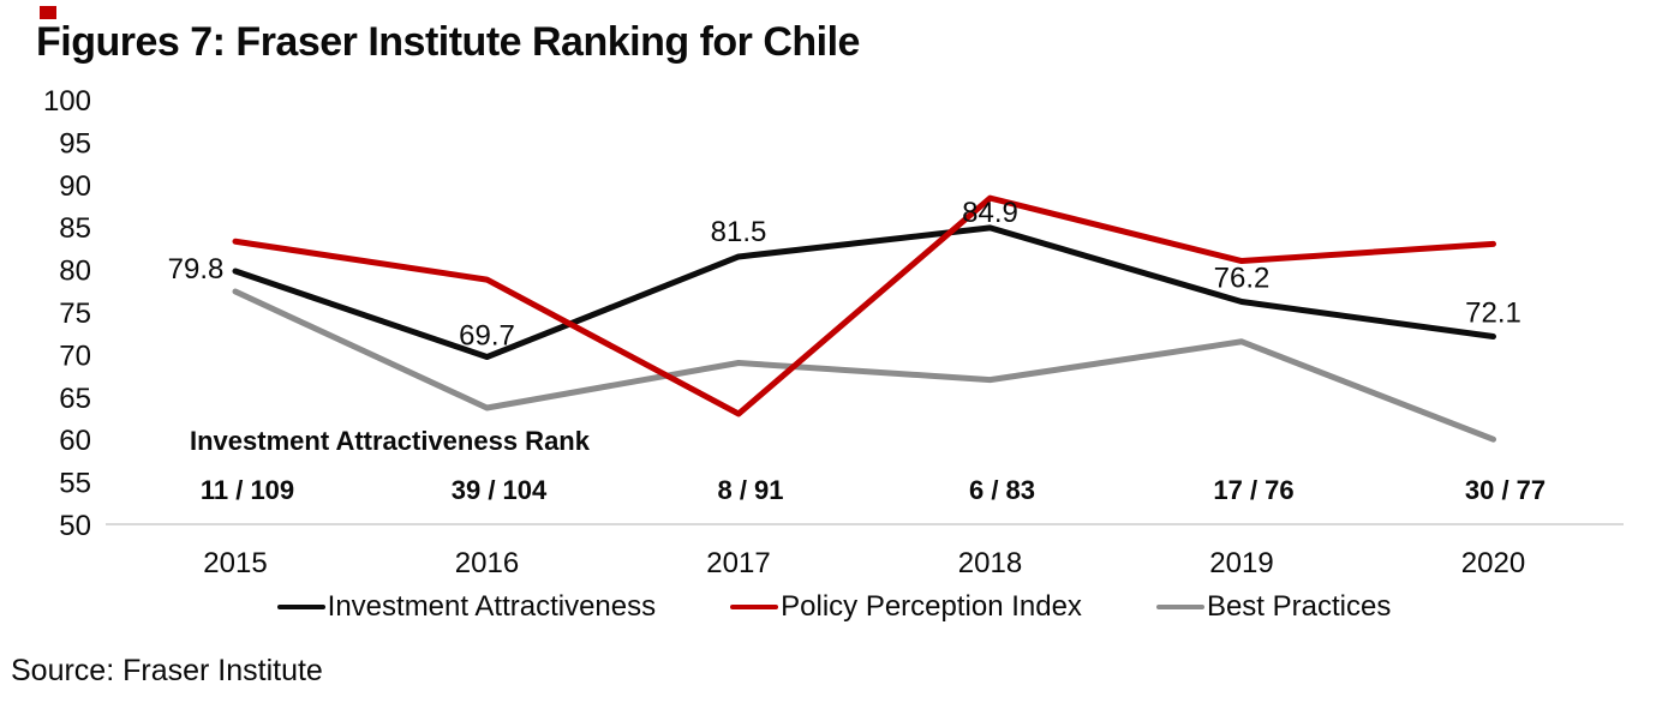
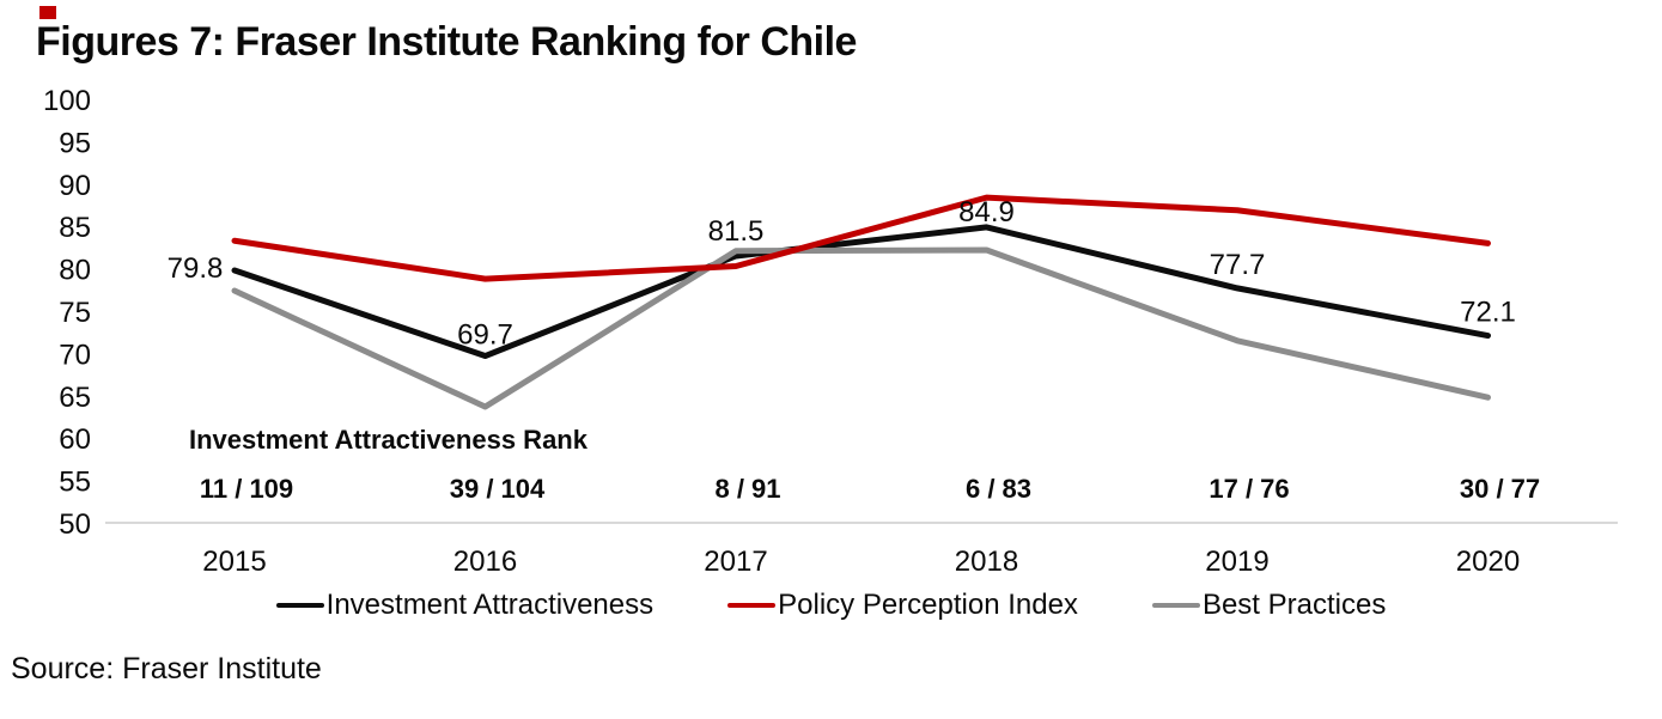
Policy Perception Index/2017: 63 -> 80
Best Practices/2017: 69 -> 82
Best Practices/2018: 67 -> 82
Investment Attractiveness/2019: 76.2 -> 77.7
Policy Perception Index/2019: 81 -> 87
Best Practices/2020: 60 -> 65
